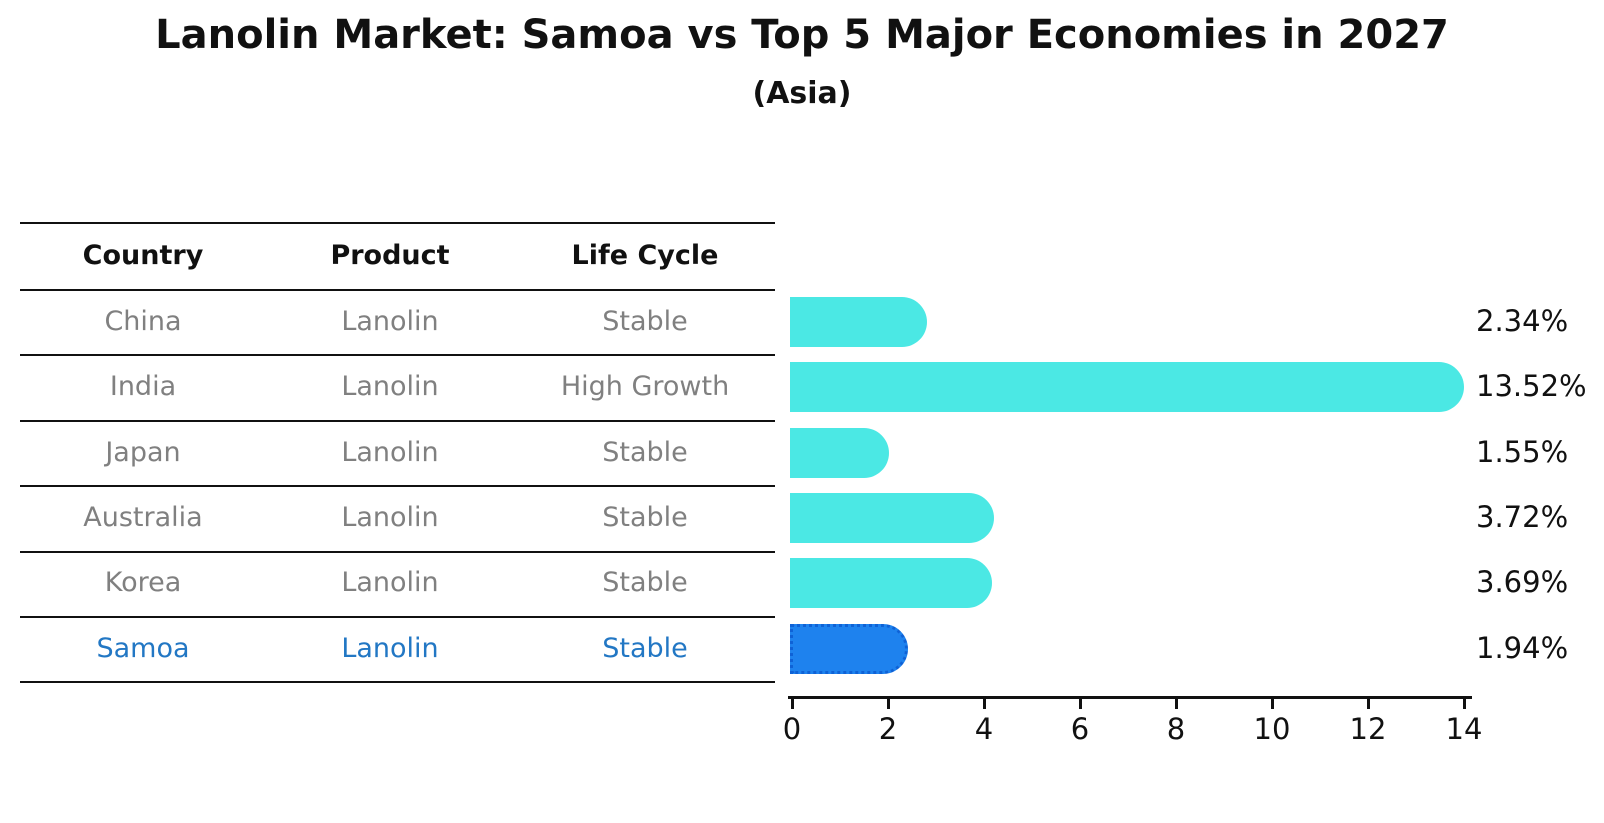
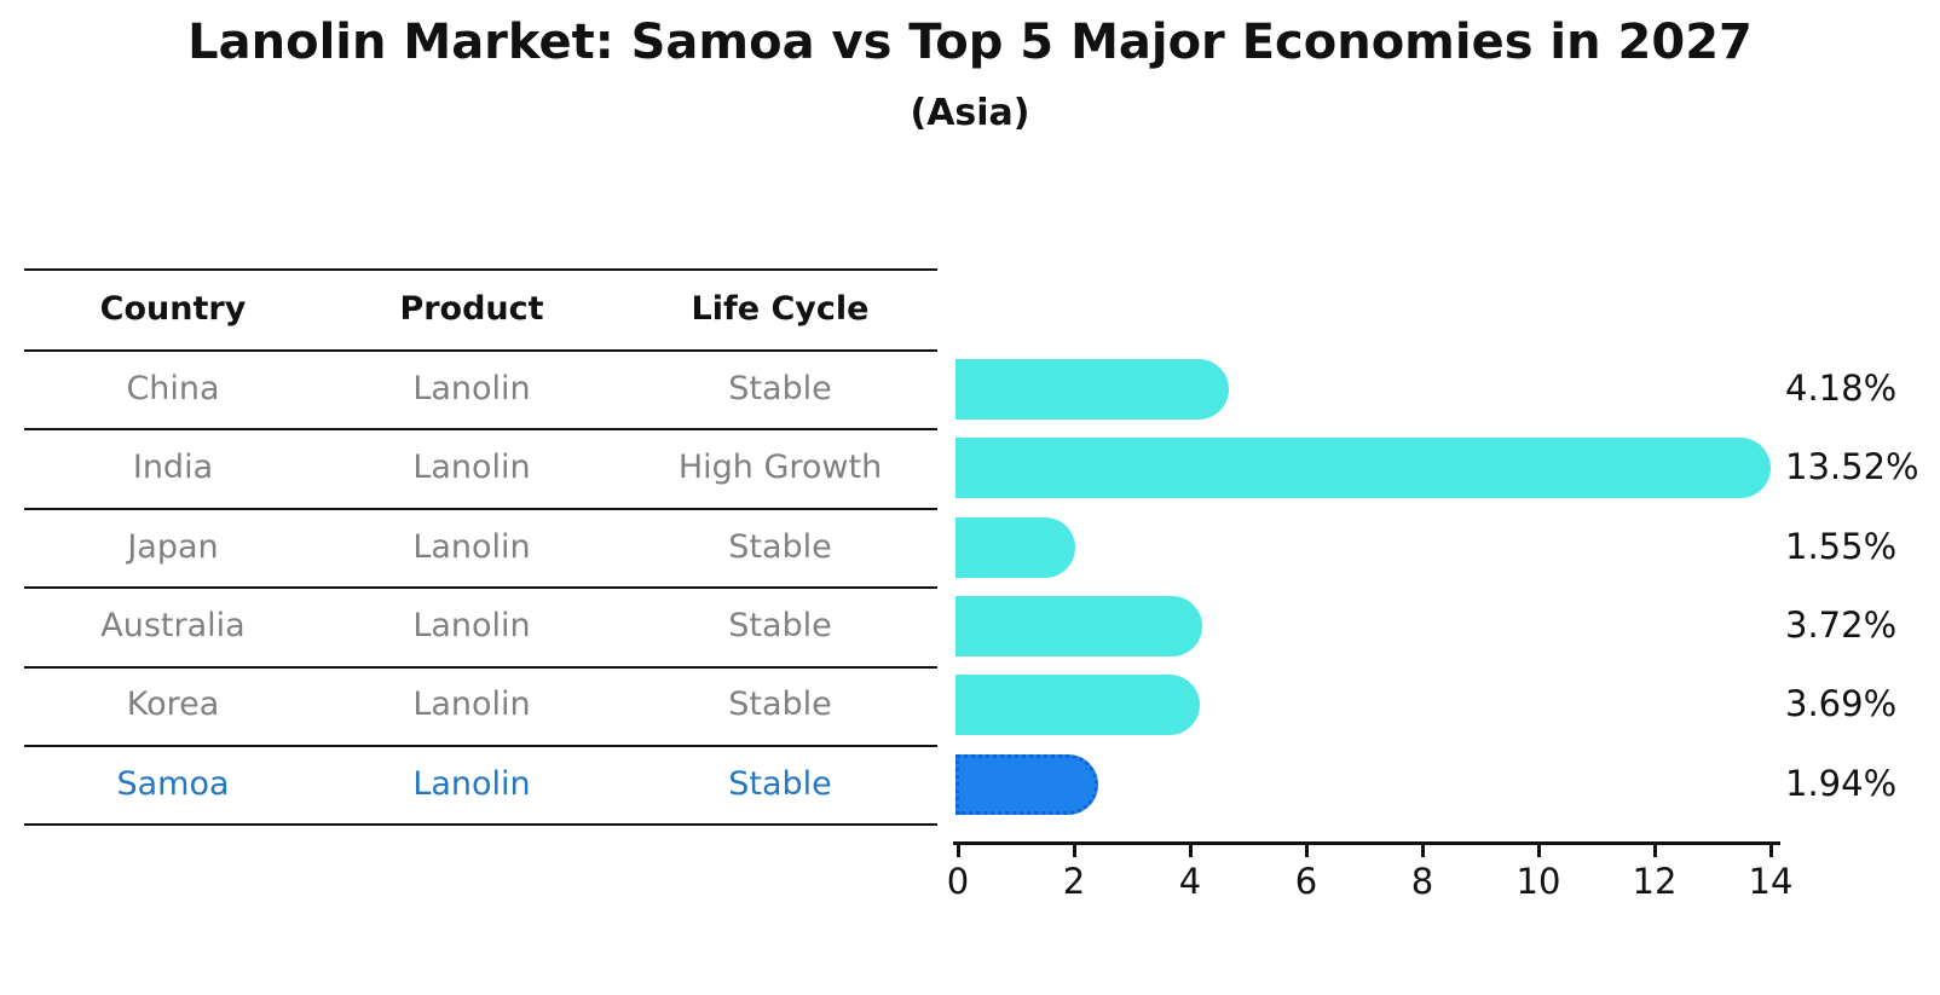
China: 2.34% -> 4.18%
